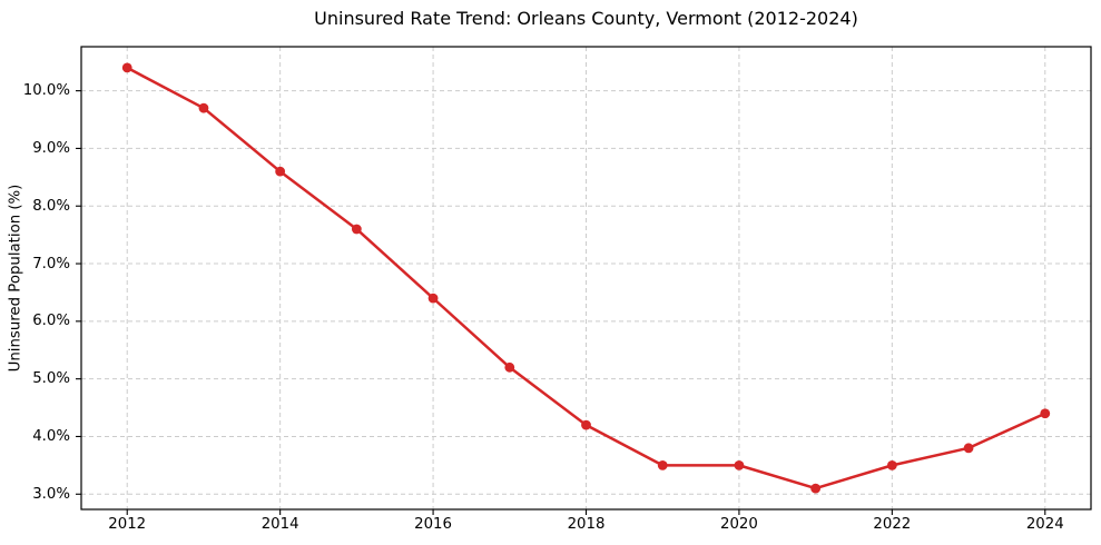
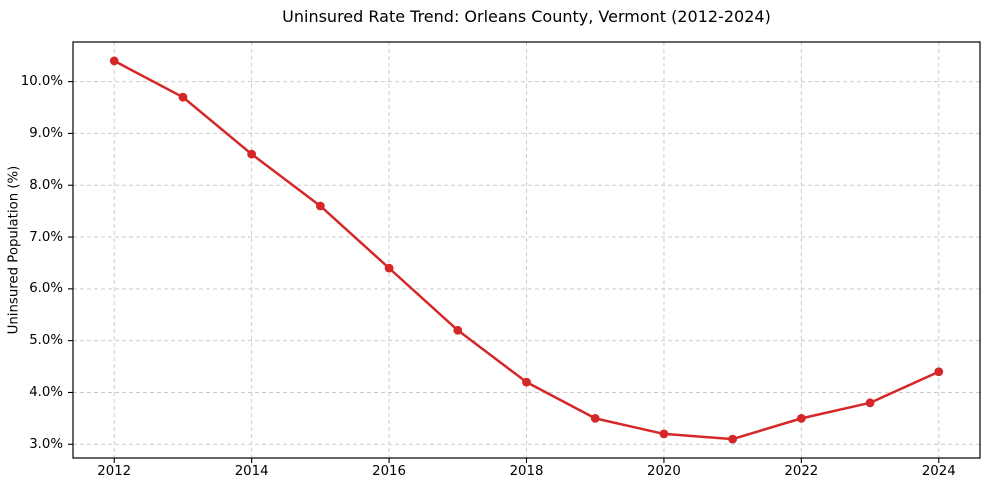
2020: 3.5% -> 3.2%
